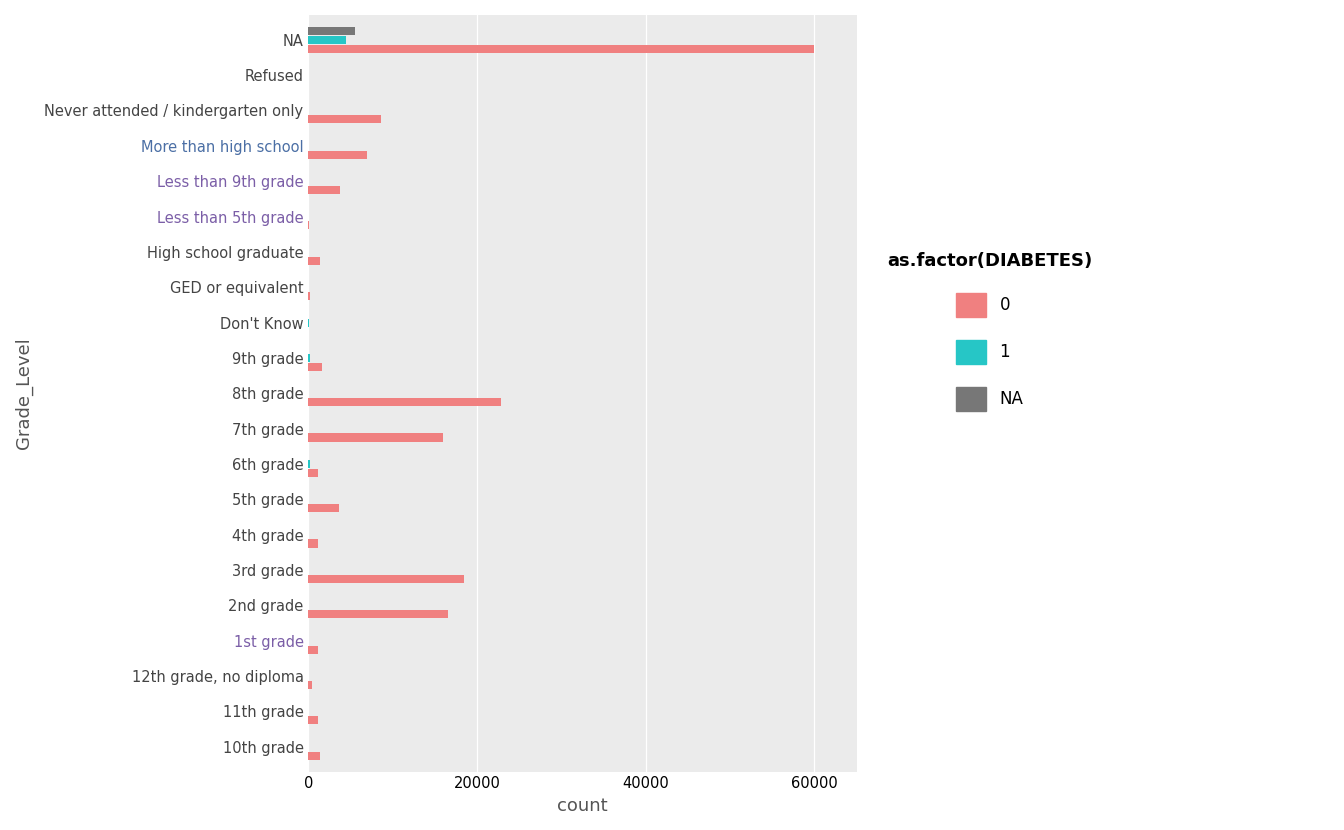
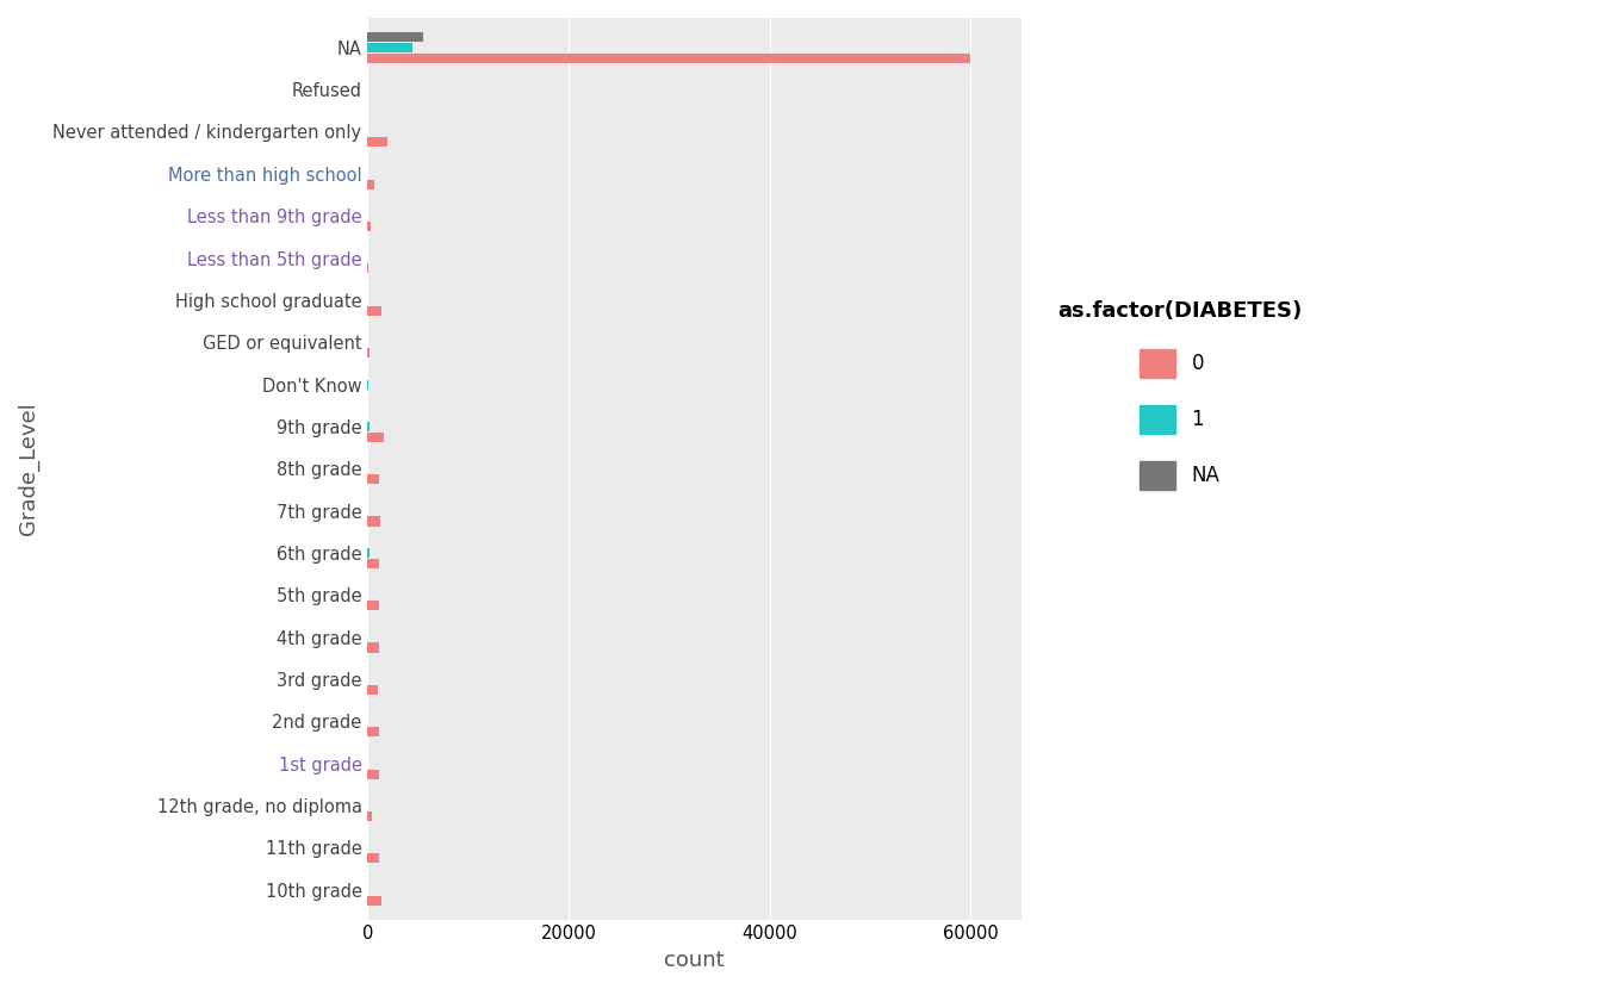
0/Never attended / kindergarten only: 8600 -> 2000
0/More than high school: 7000 -> 700
0/Less than 9th grade: 3800 -> 300
0/8th grade: 22800 -> 1200
0/7th grade: 16000 -> 1300
0/5th grade: 3600 -> 1100
0/3rd grade: 18400 -> 1000
0/2nd grade: 16600 -> 1100
